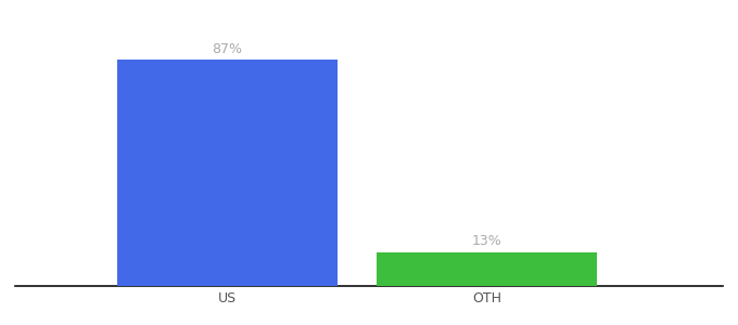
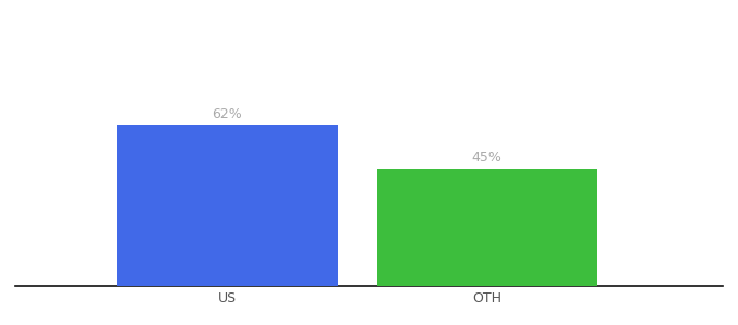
US: 87% -> 62%
OTH: 13% -> 45%
